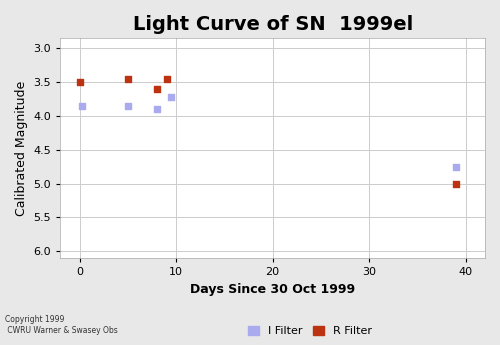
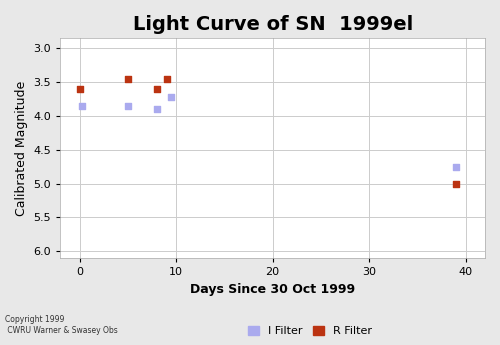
R Filter/0: 3.50 -> 3.60
